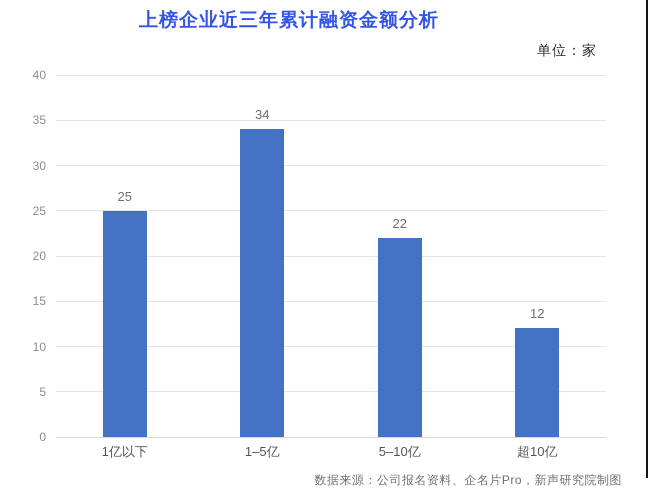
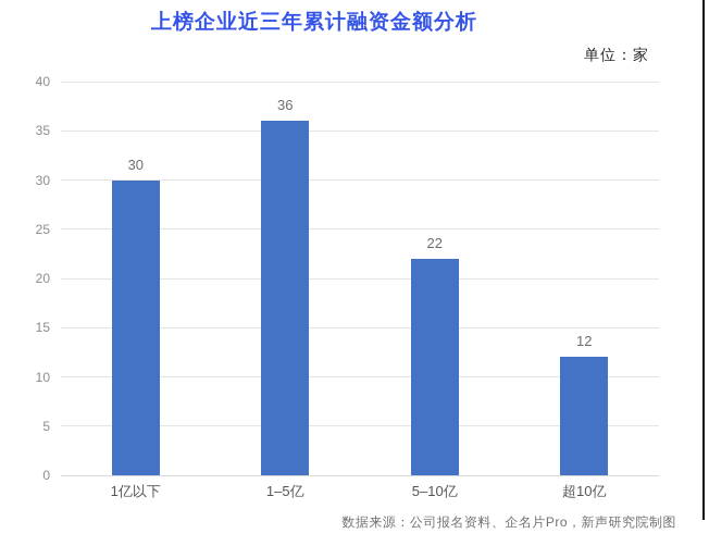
1亿以下: 25 -> 30
1–5亿: 34 -> 36
